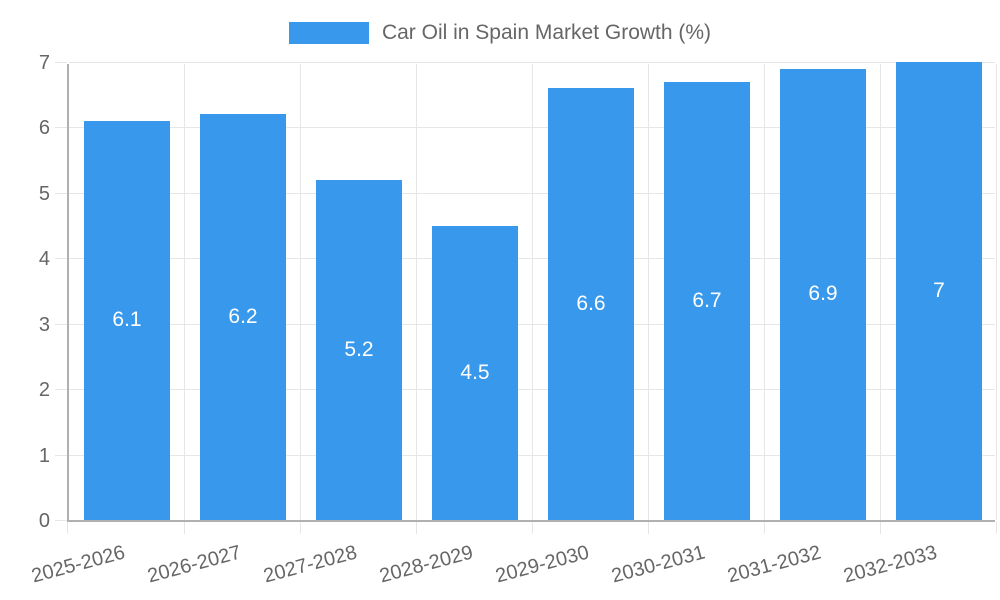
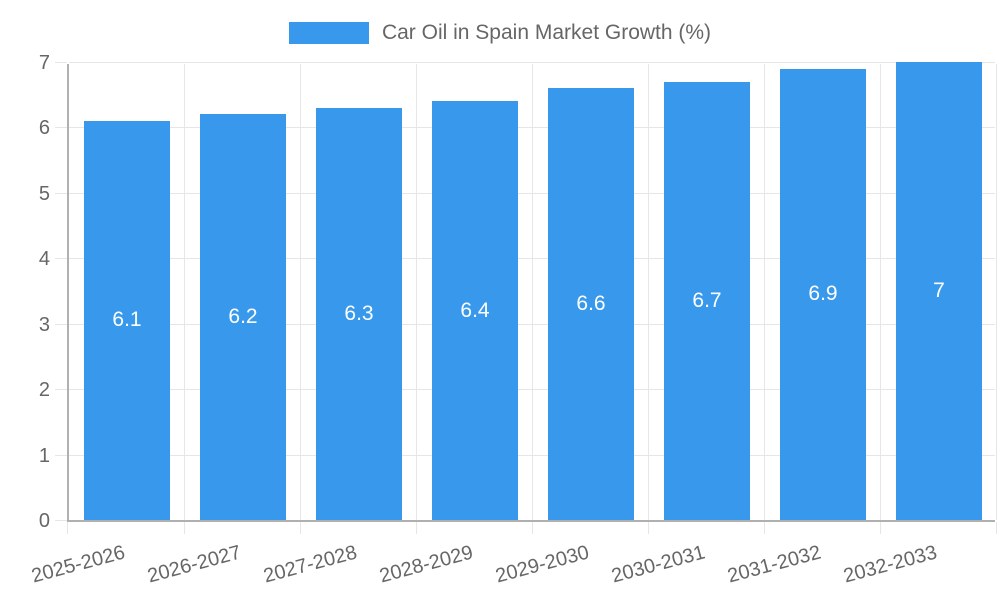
2027-2028: 5.2 -> 6.3
2028-2029: 4.5 -> 6.4
